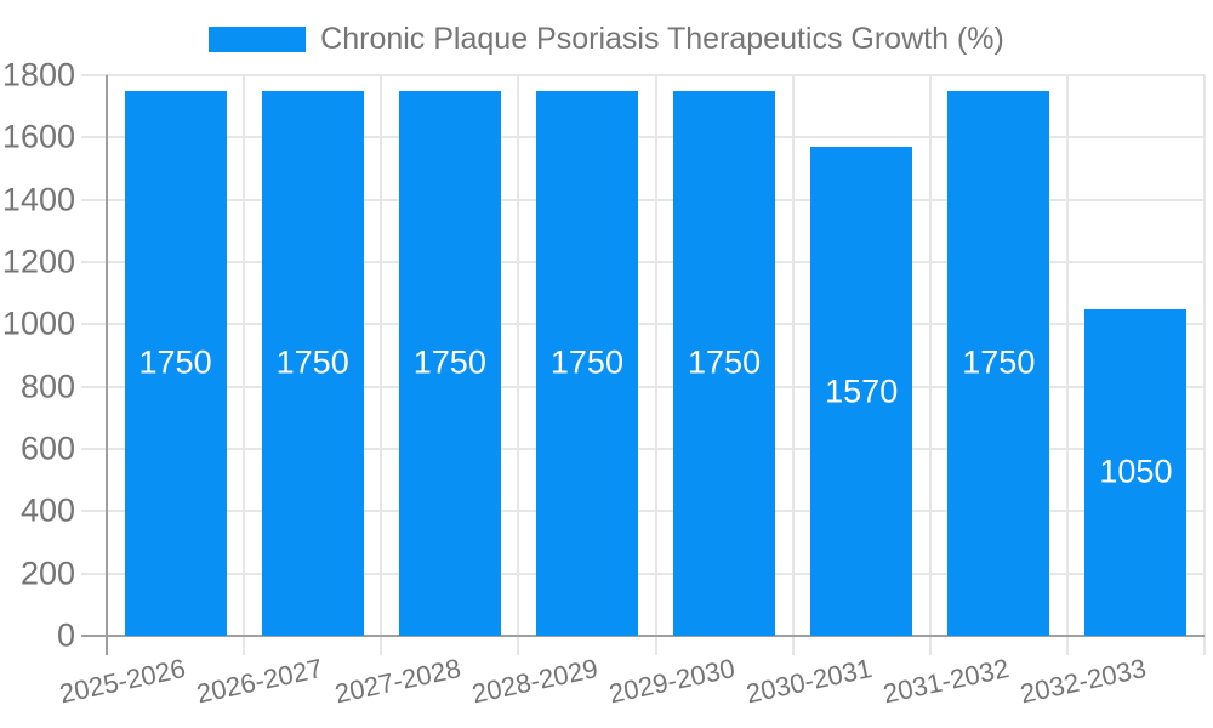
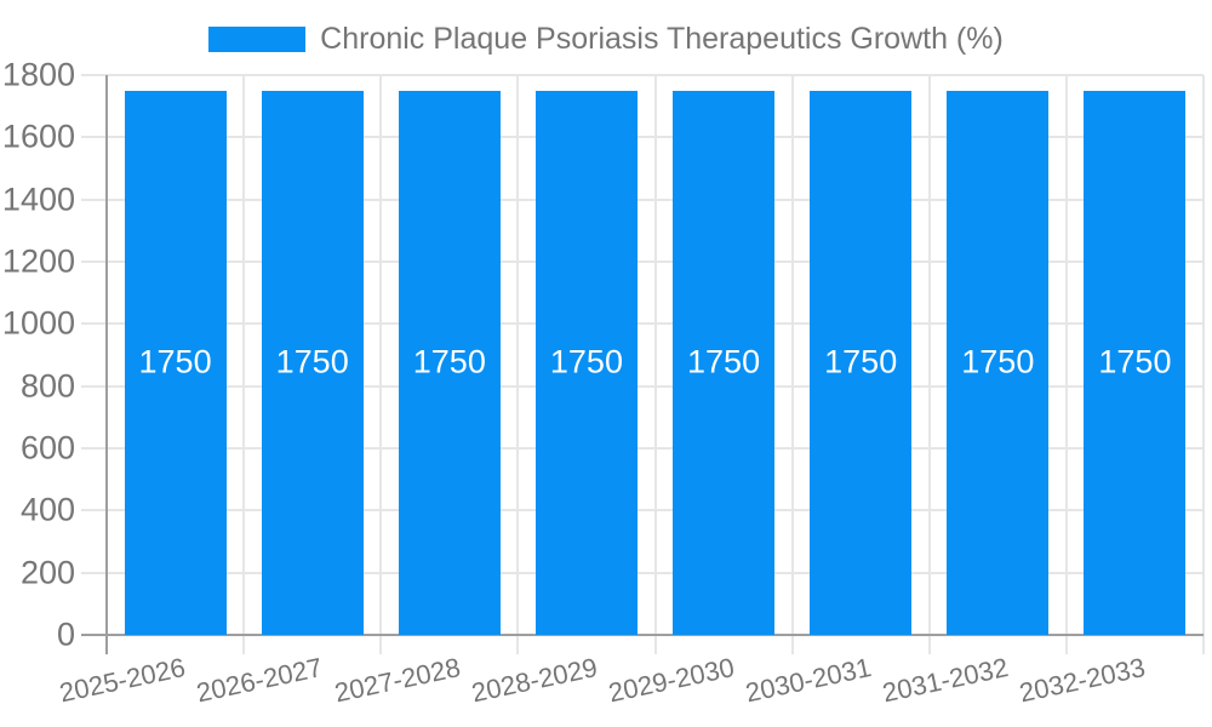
2030-2031: 1570 -> 1750
2032-2033: 1050 -> 1750
